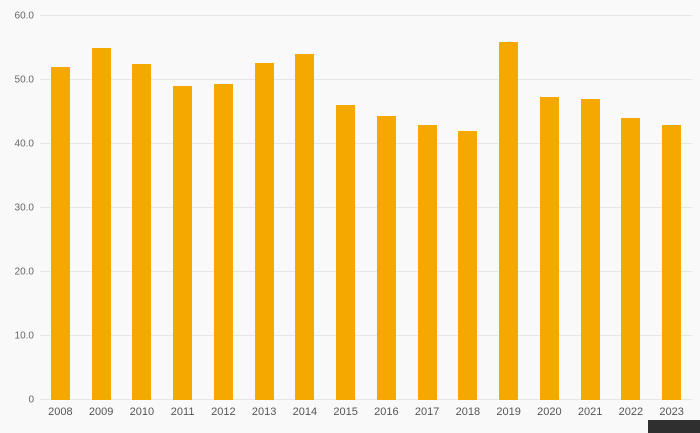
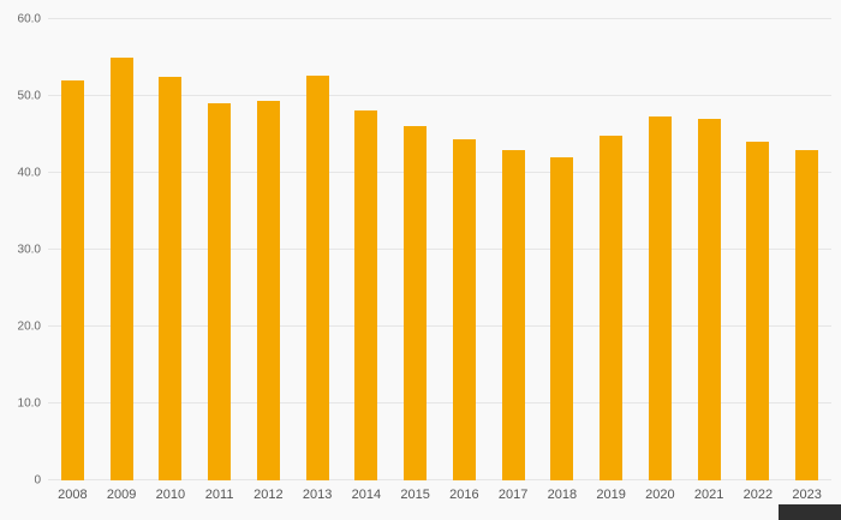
2014: 54 -> 48
2019: 56 -> 45
